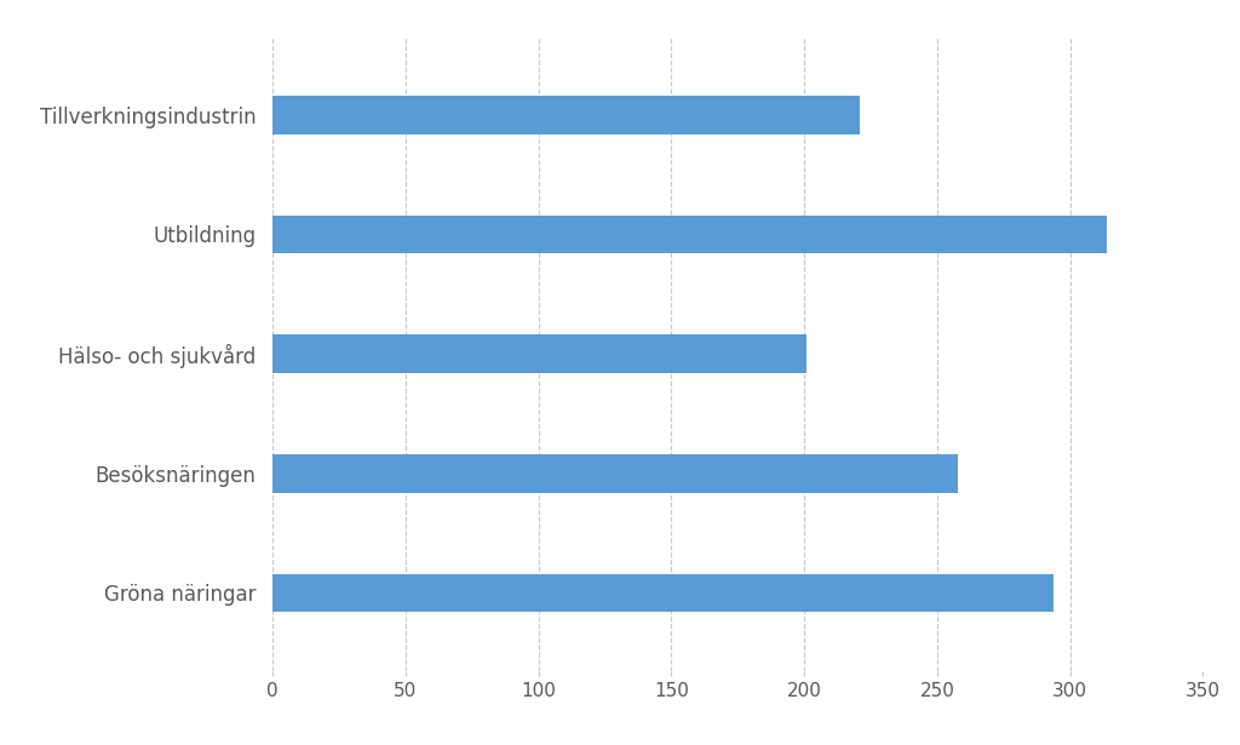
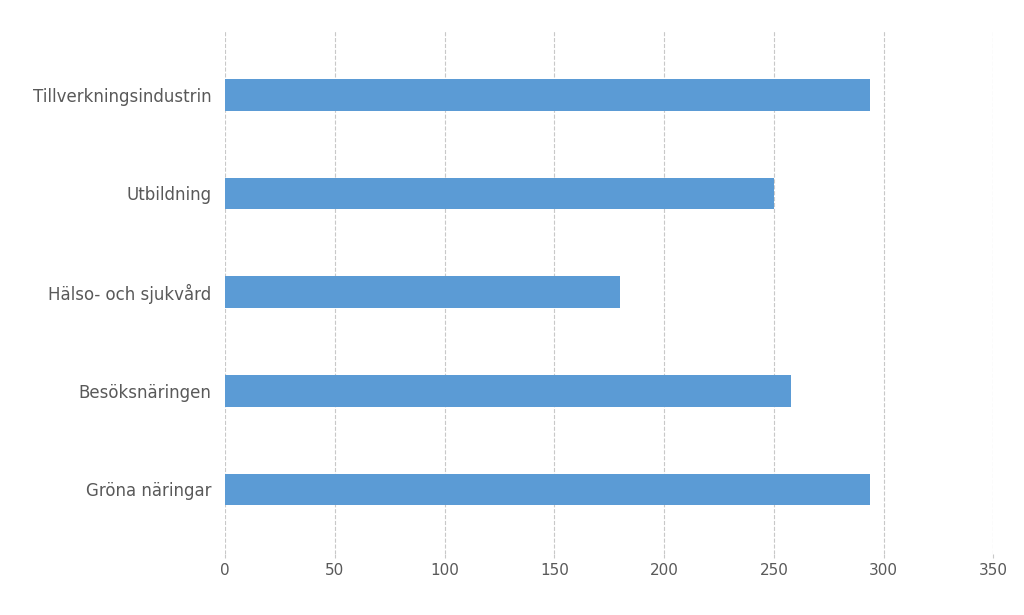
Tillverkningsindustrin: 221 -> 294
Utbildning: 314 -> 250
Hälso- och sjukvård: 201 -> 180
